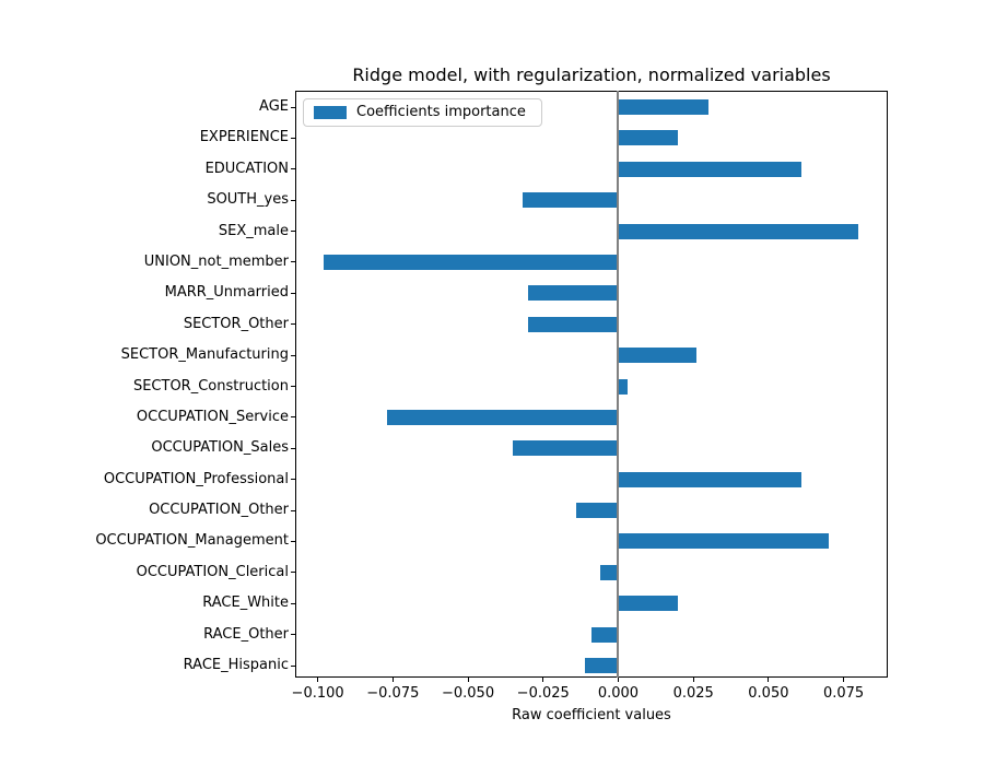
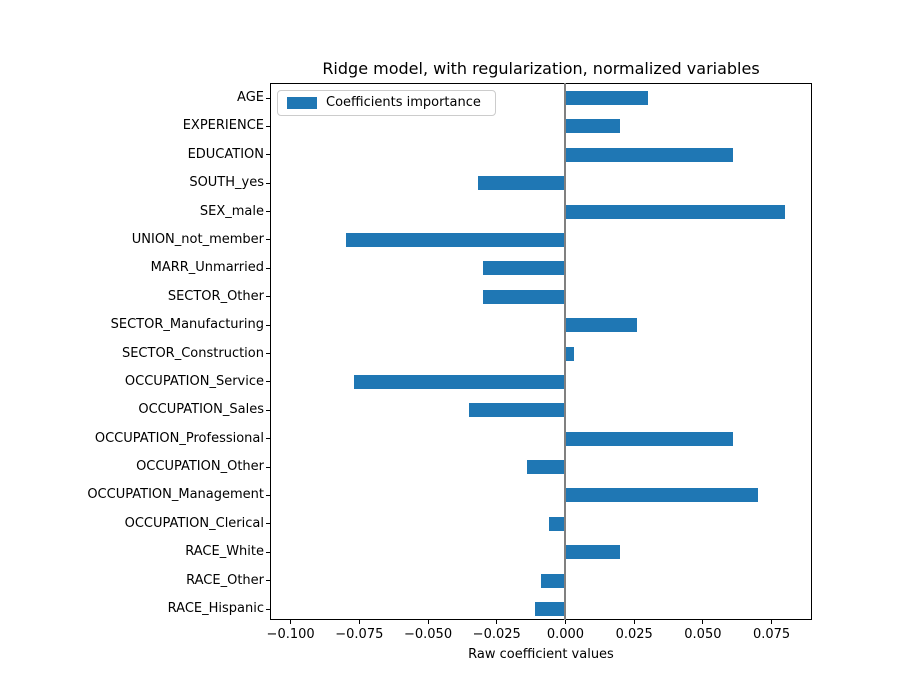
UNION_not_member: -0.098 -> -0.080
